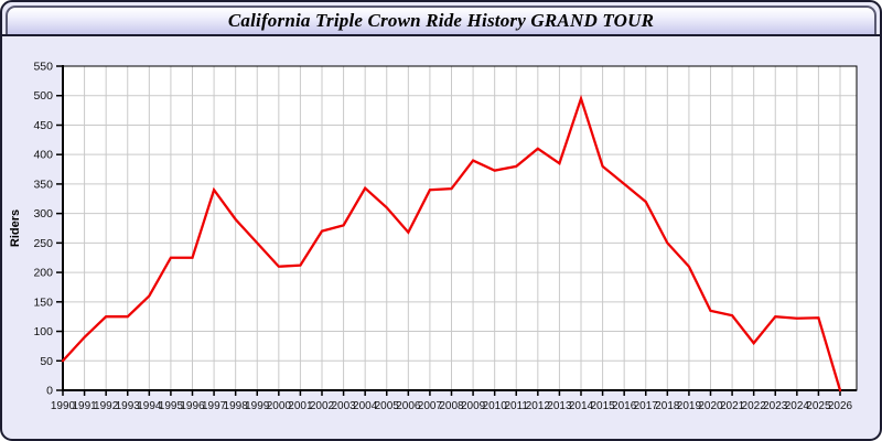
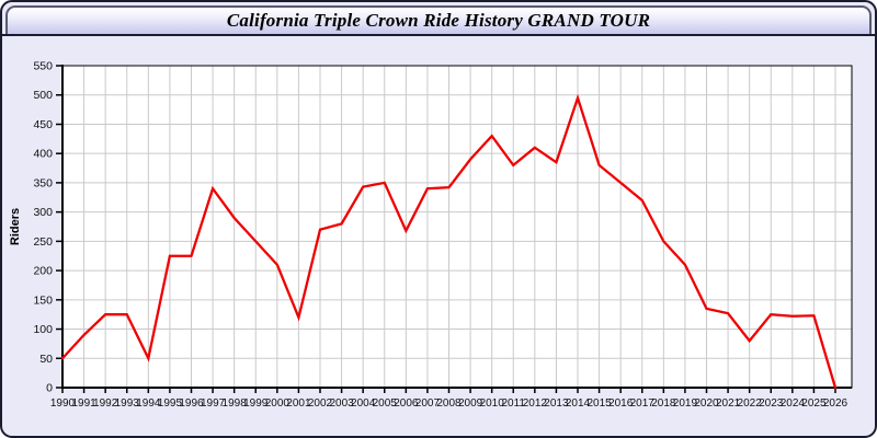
1994: 160 -> 50
2001: 210 -> 120
2005: 310 -> 350
2010: 370 -> 430
